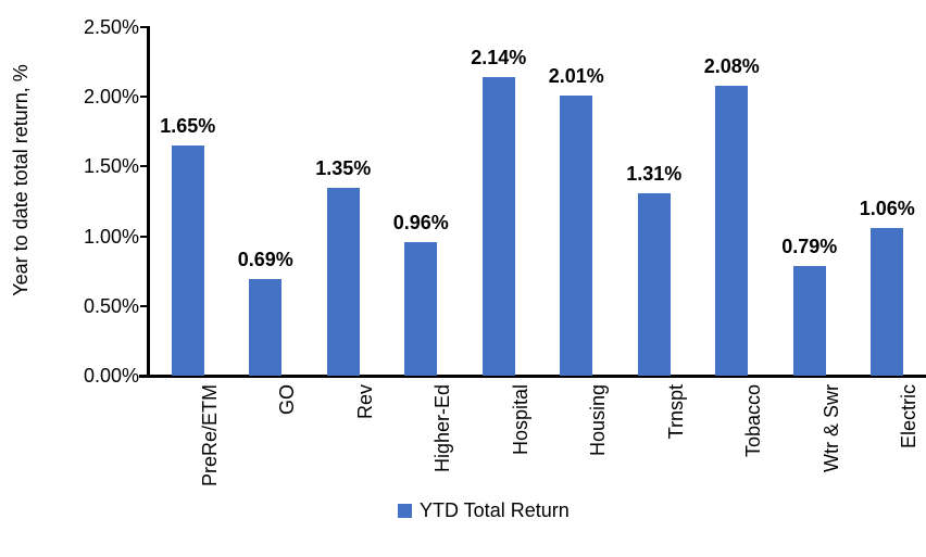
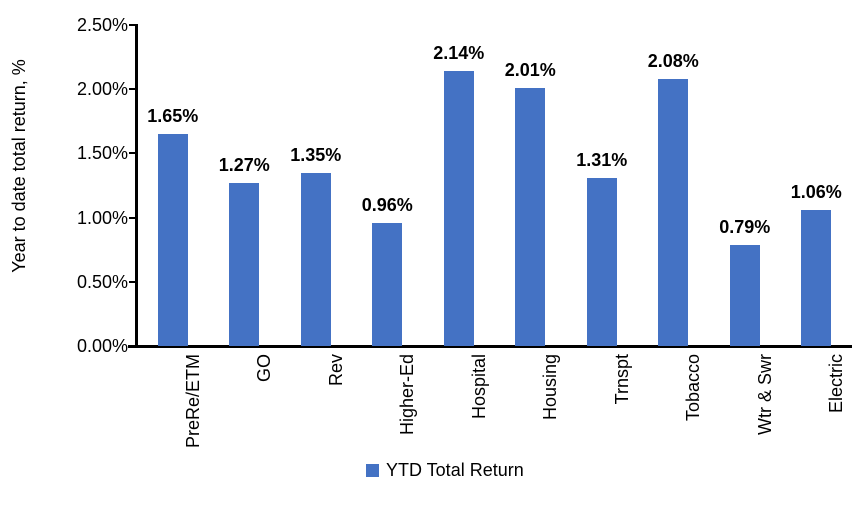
GO: 0.69% -> 1.27%
